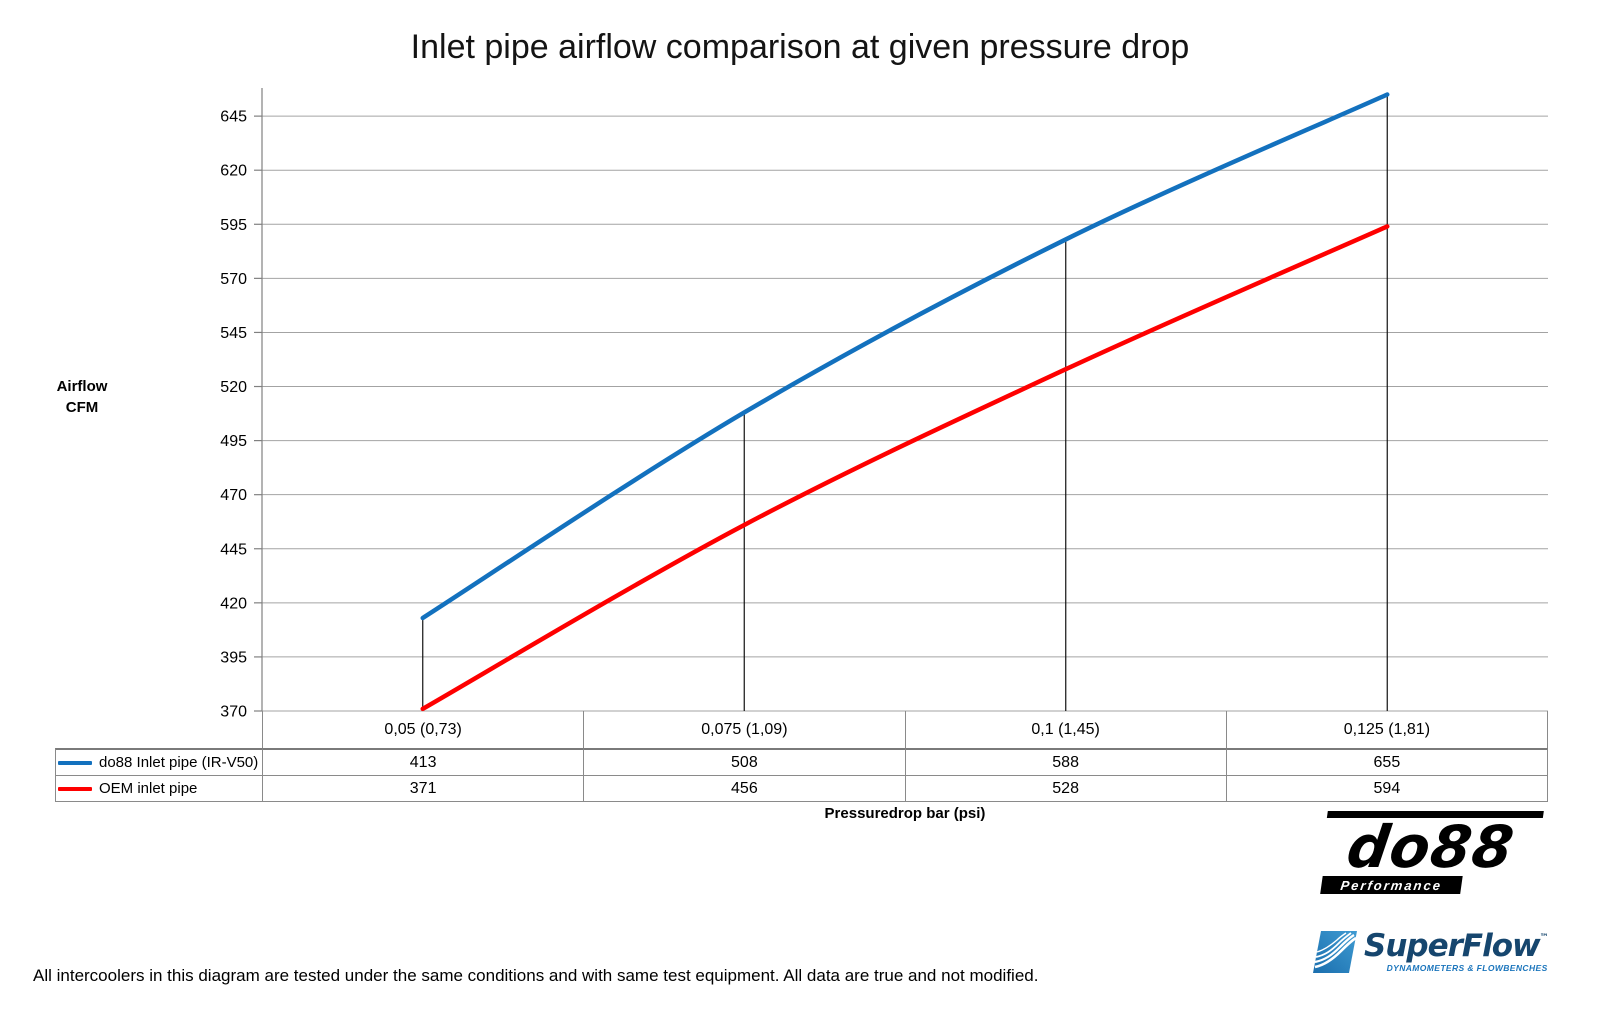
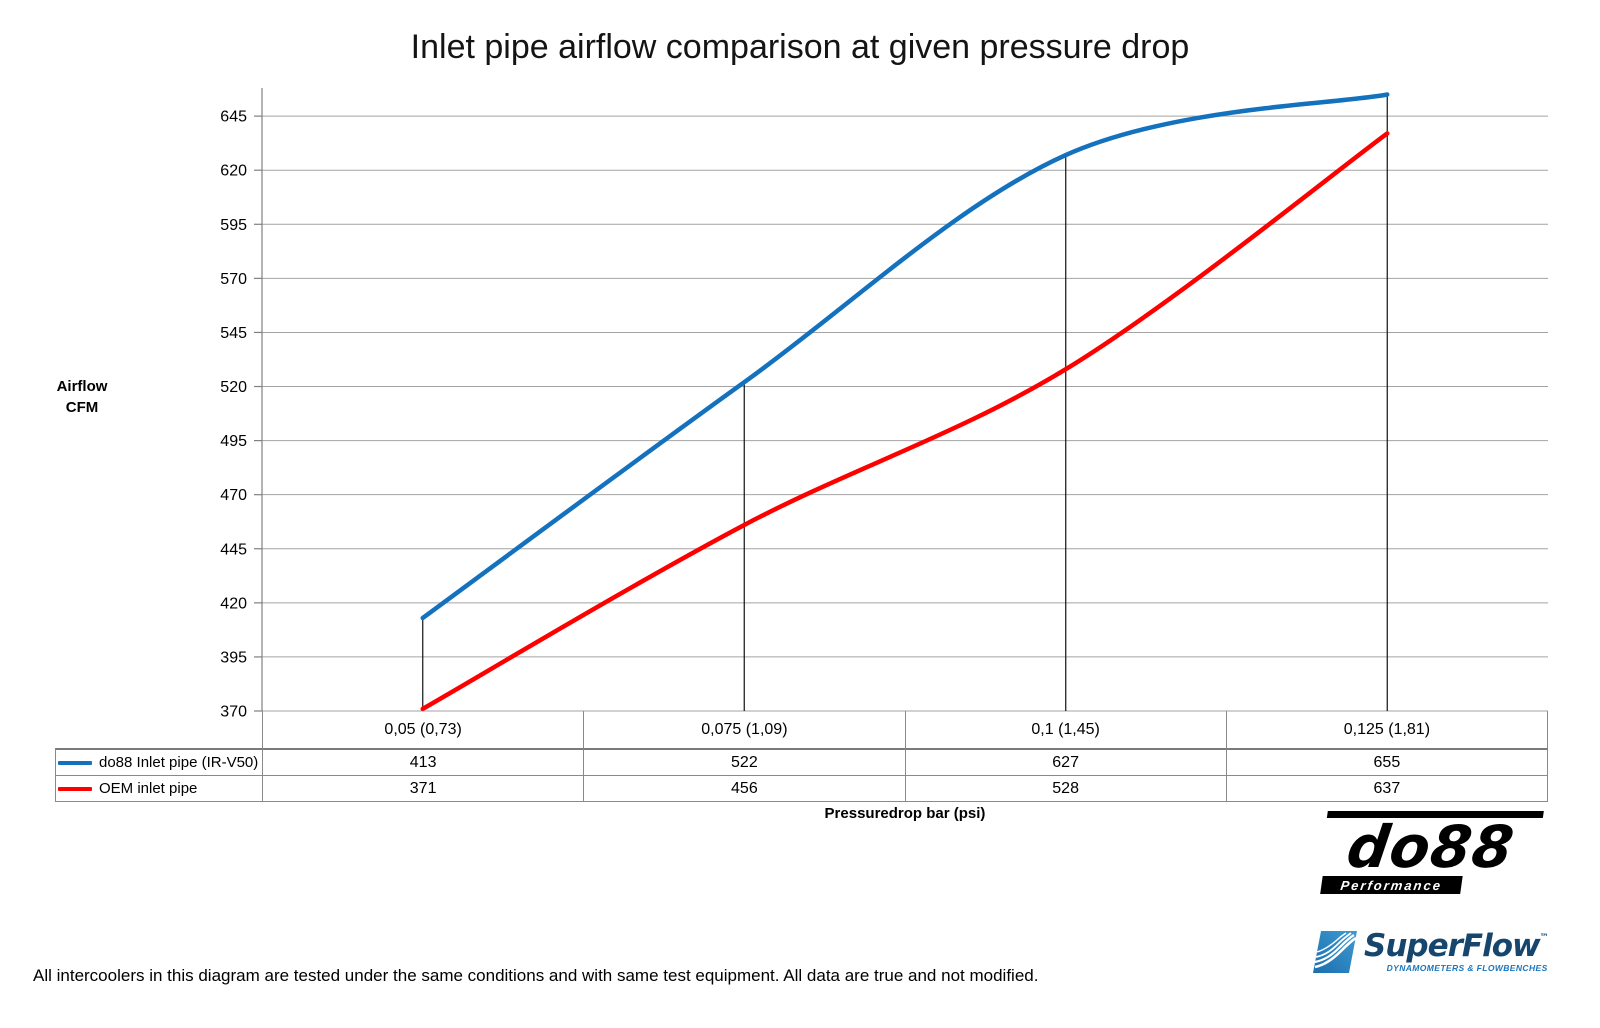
do88 Inlet pipe (IR-V50)/0,075 (1,09): 508 -> 522
do88 Inlet pipe (IR-V50)/0,1 (1,45): 588 -> 627
OEM inlet pipe/0,125 (1,81): 594 -> 637
